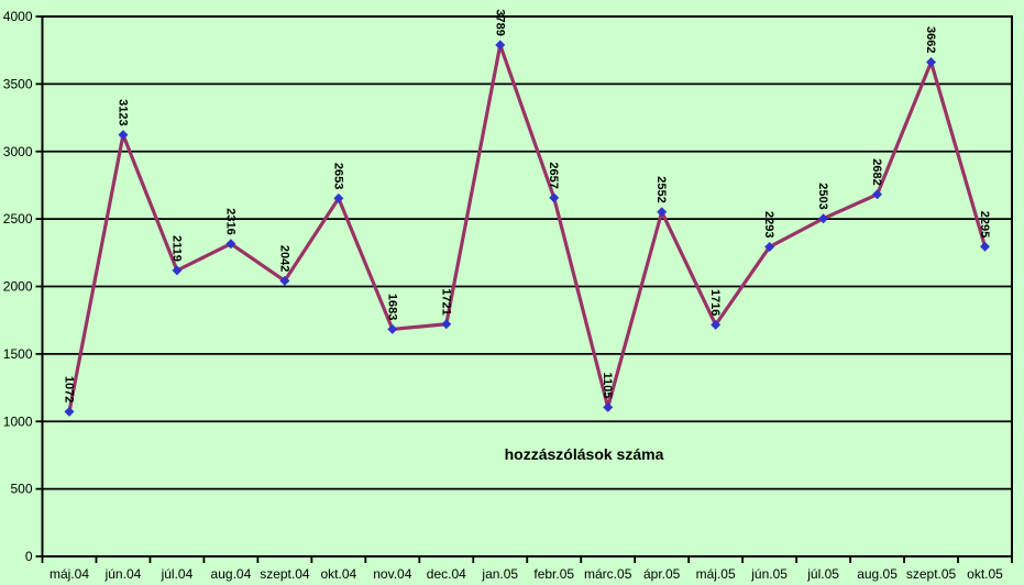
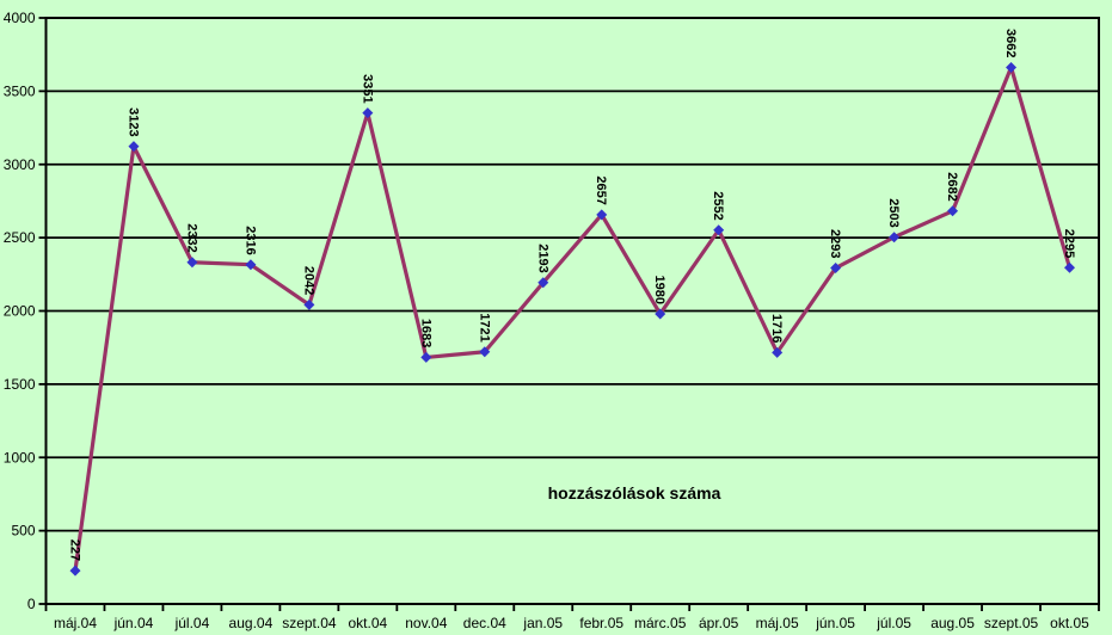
máj.04: 1072 -> 227
júl.04: 2119 -> 2332
okt.04: 2653 -> 3351
jan.05: 3789 -> 2193
márc.05: 1105 -> 1980
